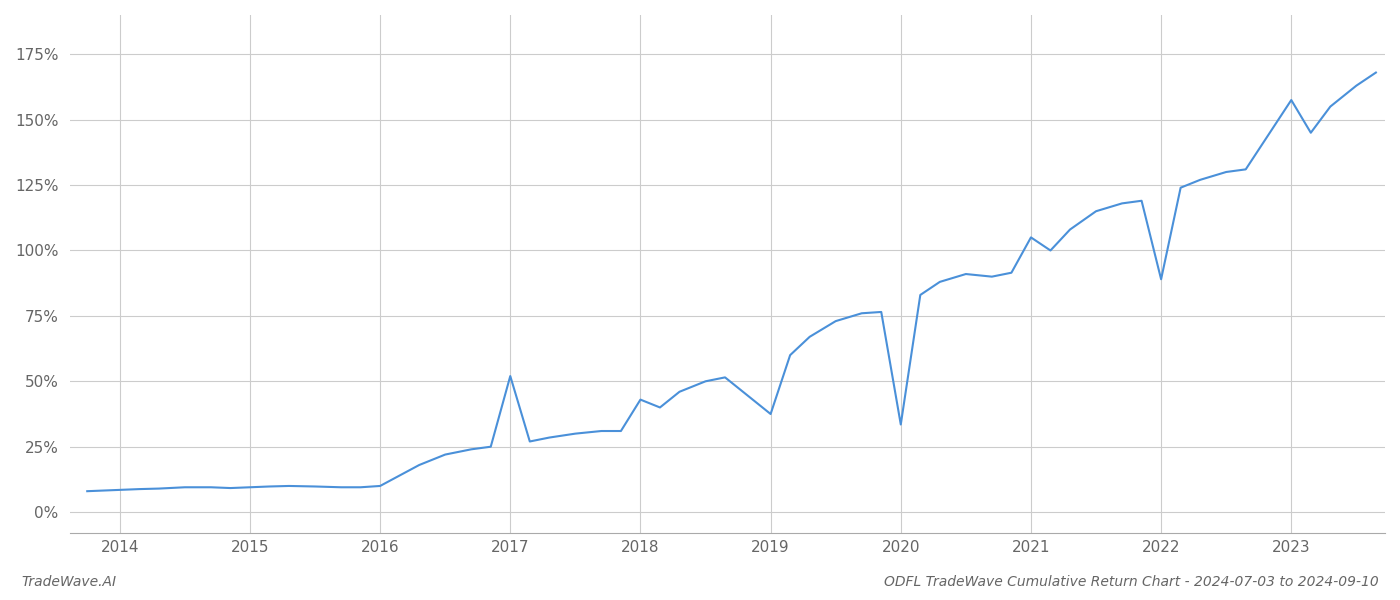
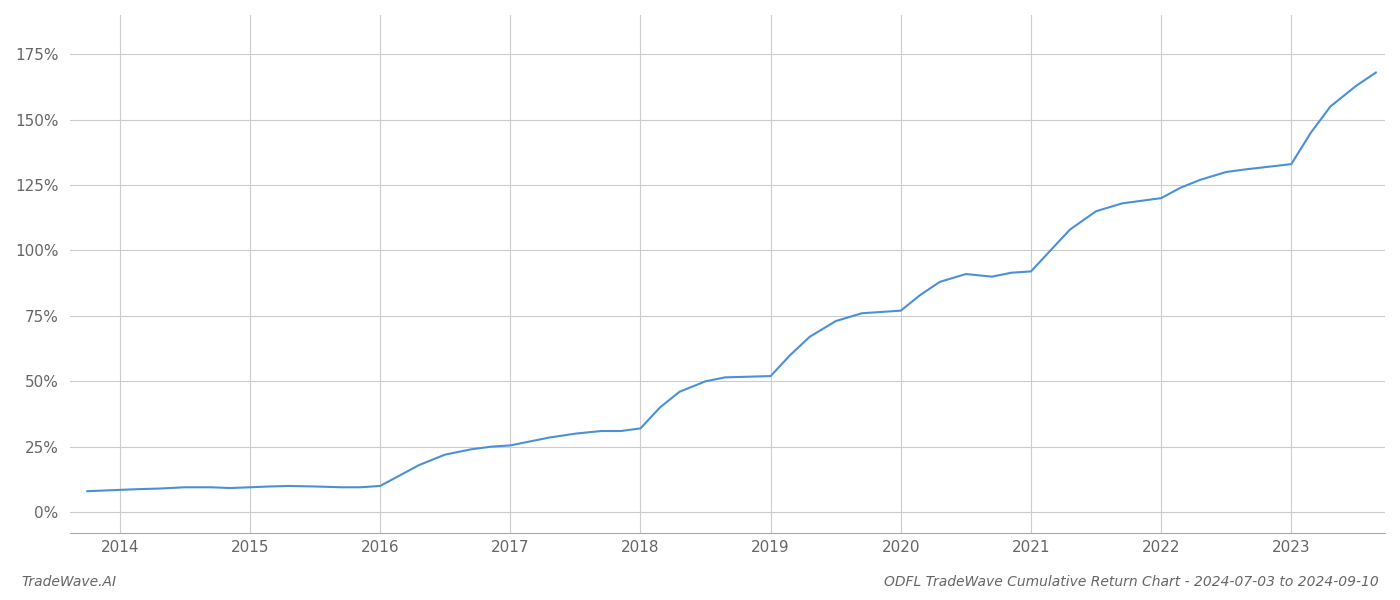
2017: 52.0% -> 25.5%
2018: 43.0% -> 32.0%
2019: 37.5% -> 52.0%
2020: 33.5% -> 77.0%
2021: 105.0% -> 92.0%
2022: 89.0% -> 120.0%
2023: 157.5% -> 133.0%
